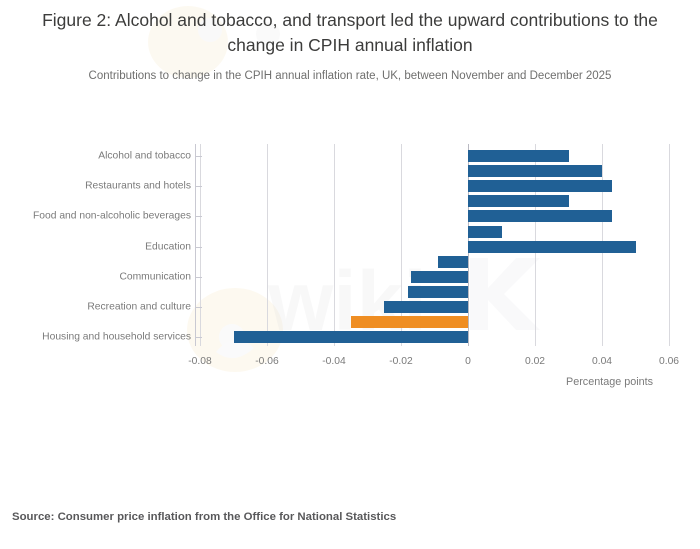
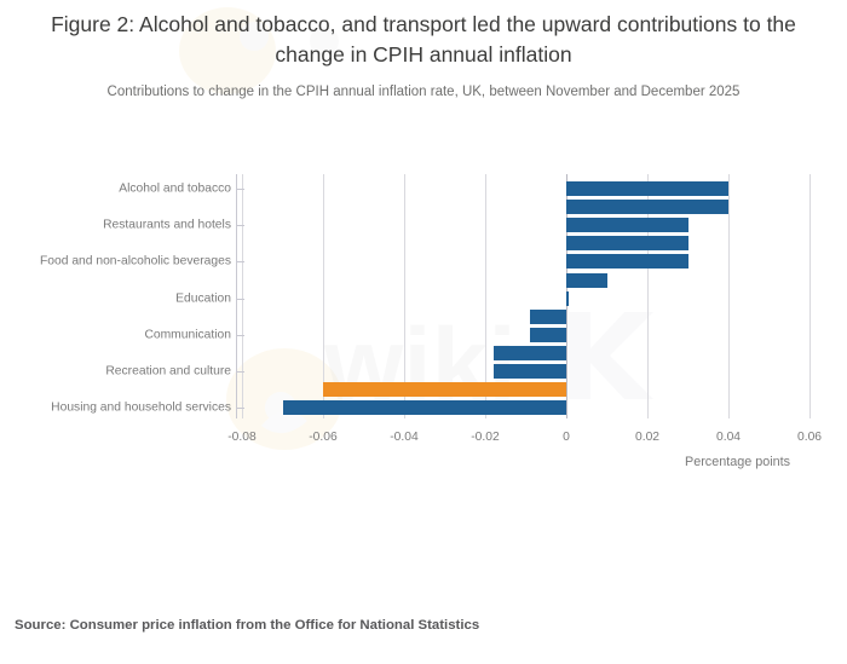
Alcohol and tobacco: 0.030 -> 0.040
Restaurants and hotels: 0.043 -> 0.030
Food and non-alcoholic beverages: 0.043 -> 0.030
Education: 0.050 -> 0.001
Communication: -0.017 -> -0.009
Recreation and culture: -0.025 -> -0.018
Housing and household services: -0.035 -> -0.060
